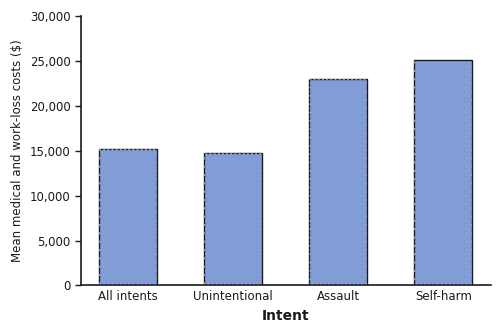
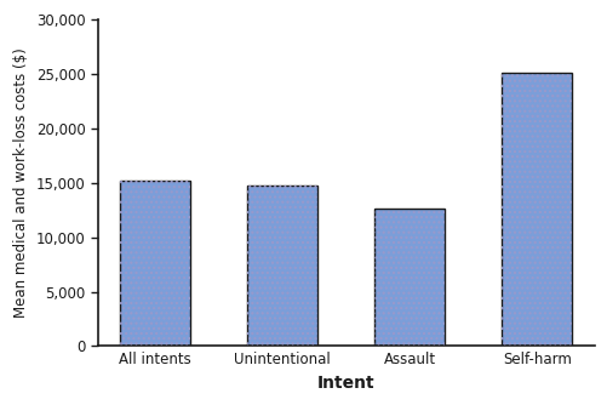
Assault: 23,000 -> 12,600
